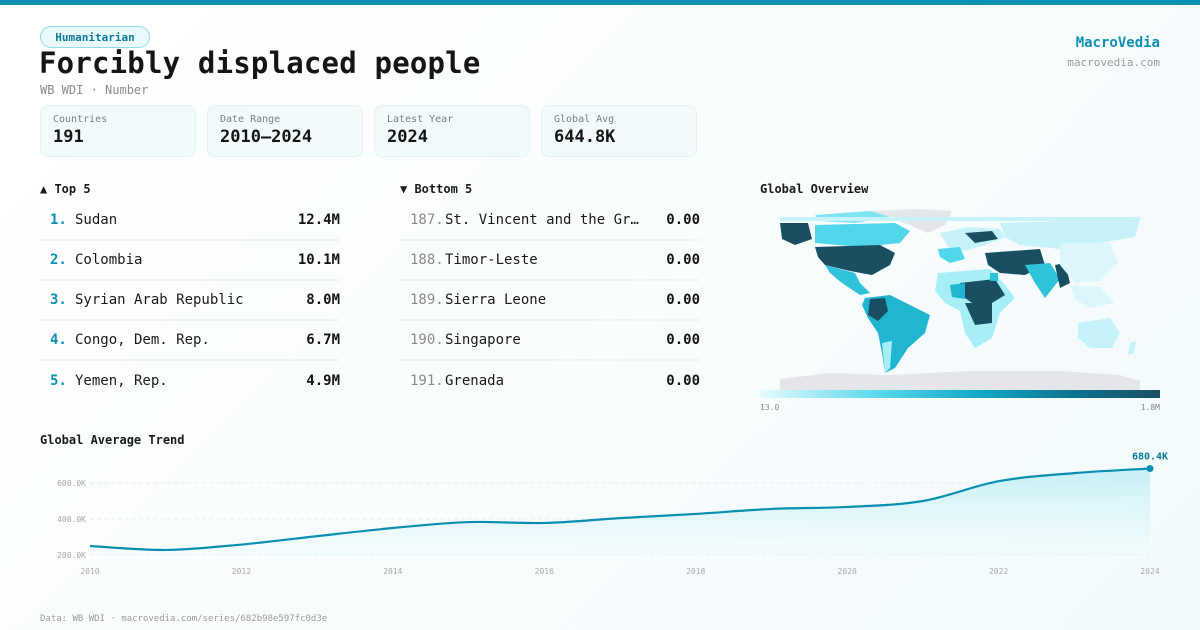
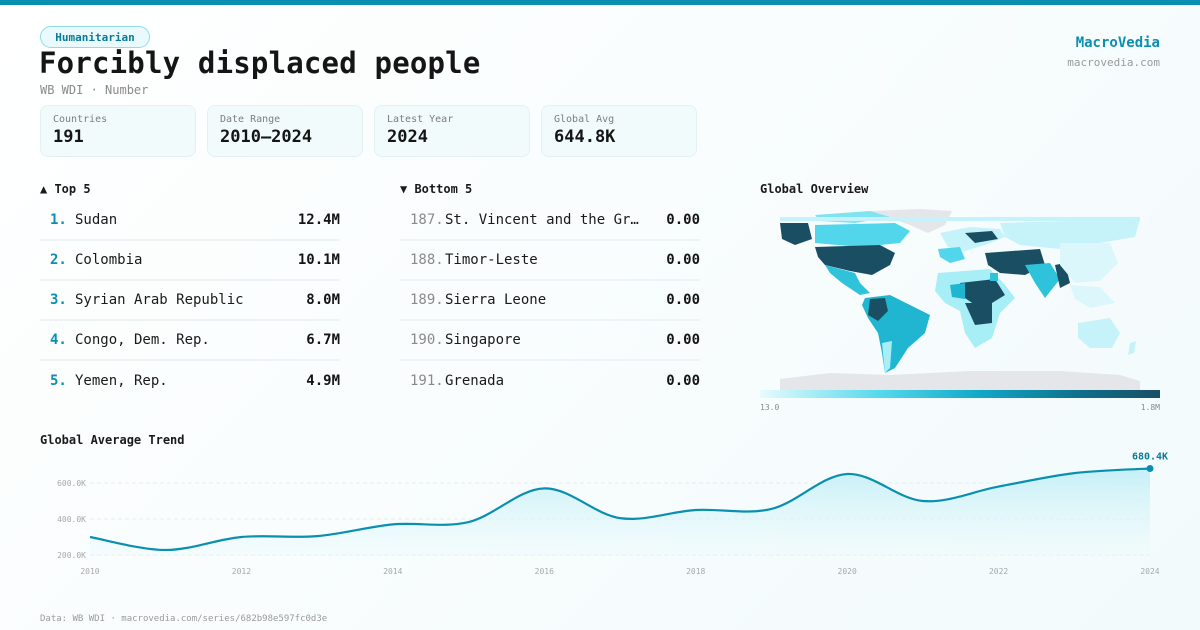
2010: 250K -> 300K
2012: 260K -> 300K
2014: 350K -> 370K
2016: 380K -> 570K
2018: 430K -> 450K
2020: 470K -> 650K
2022: 610K -> 580K
